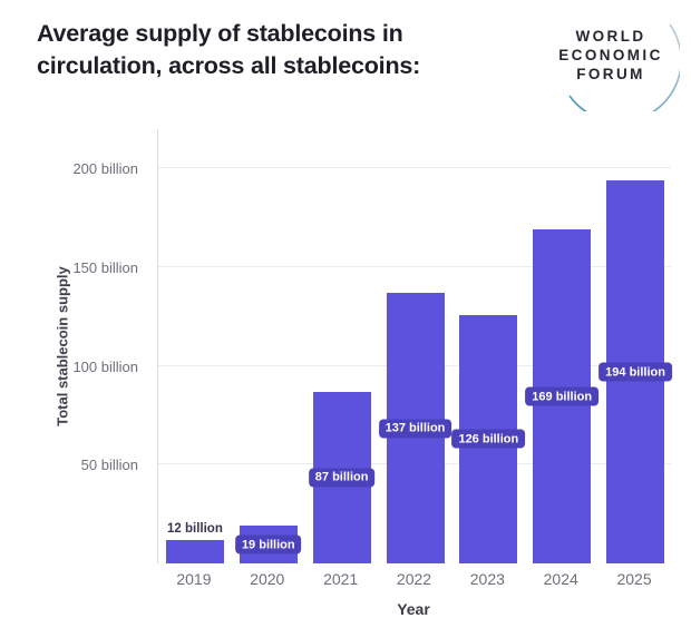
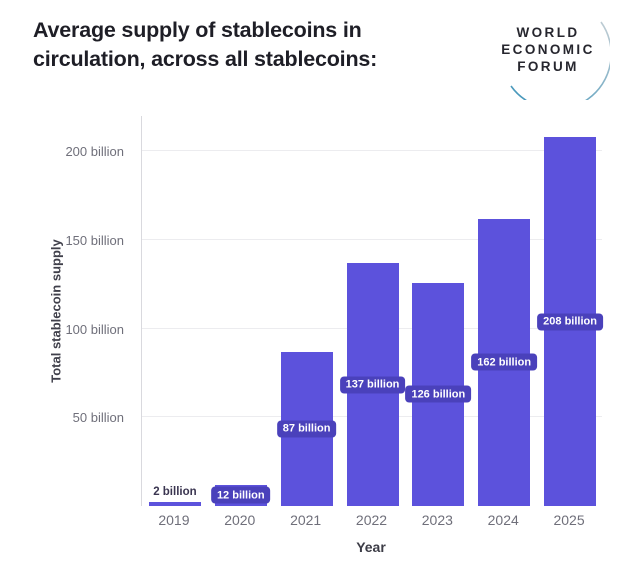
2019: 12 -> 2
2020: 19 -> 12
2024: 169 -> 162
2025: 194 -> 208
